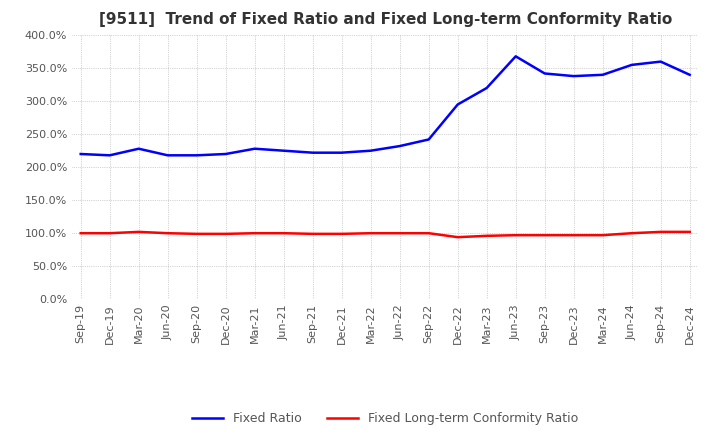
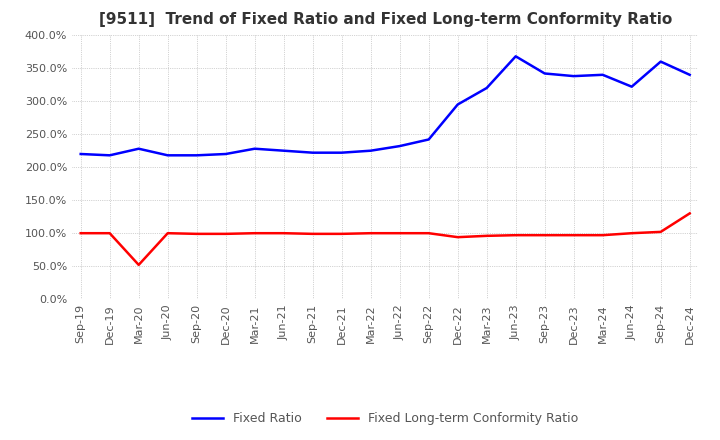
Fixed Long-term Conformity Ratio/Mar-20: 102% -> 52%
Fixed Ratio/Jun-24: 355% -> 322%
Fixed Long-term Conformity Ratio/Dec-24: 102% -> 130%
